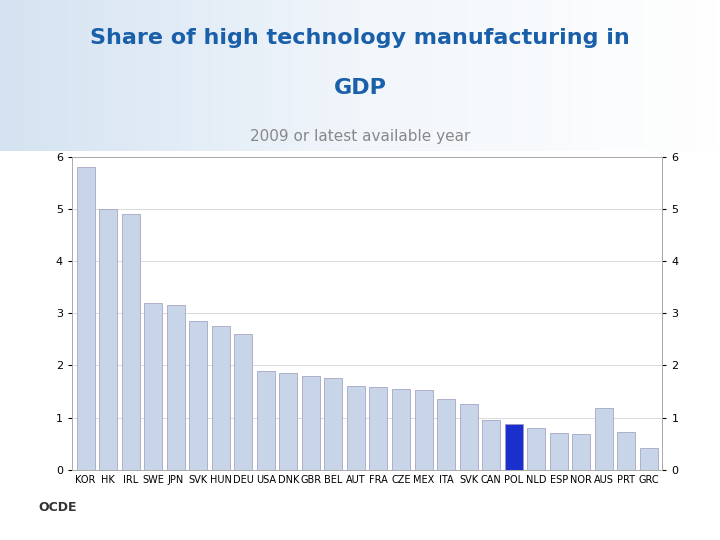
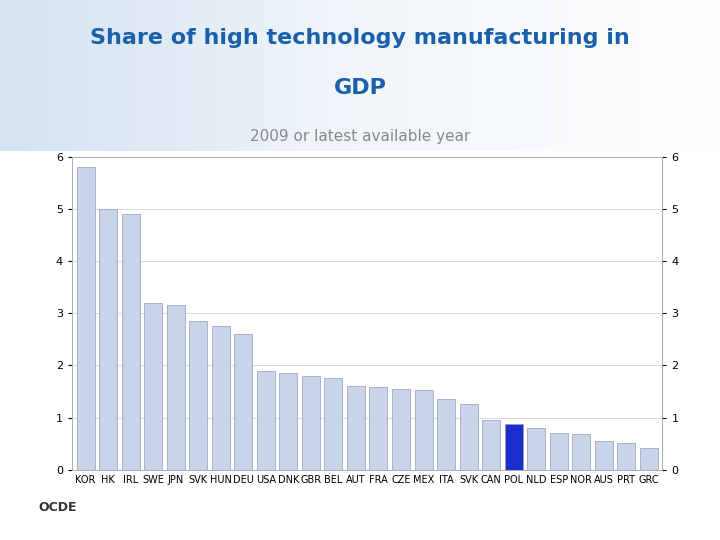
AUS: 1.18 -> 0.55
PRT: 0.72 -> 0.52
